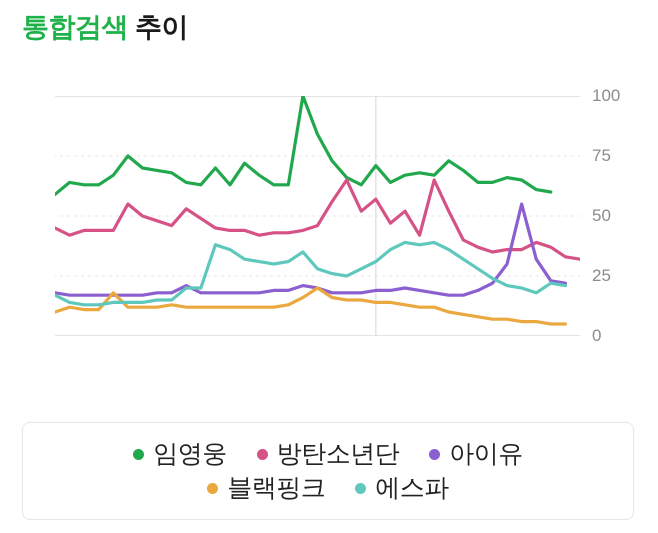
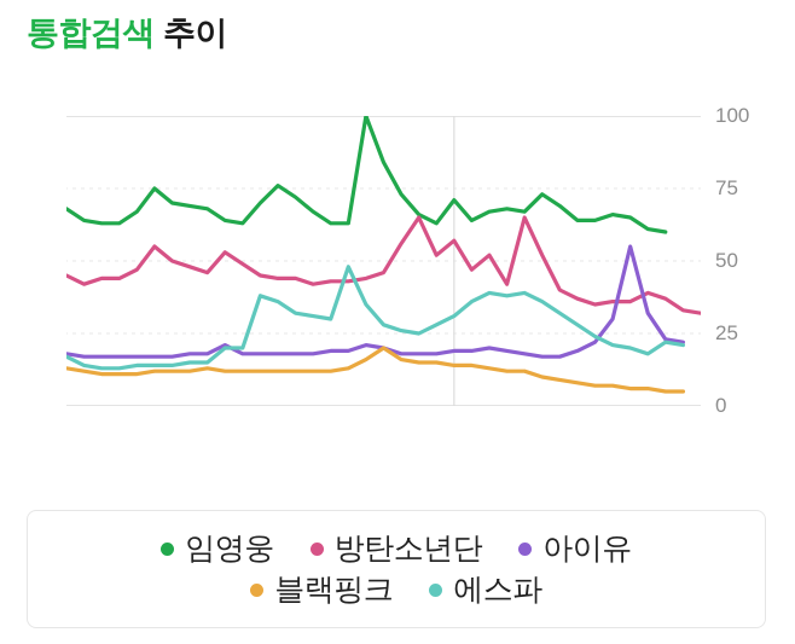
임영웅/9.26.: 59 -> 68
블랙핑크/9.26.: 10 -> 13
방탄소년단/9.30.: 44 -> 47
블랙핑크/9.30.: 18 -> 11
임영웅/10.8.: 63 -> 76
에스파/10.12.: 31 -> 48
